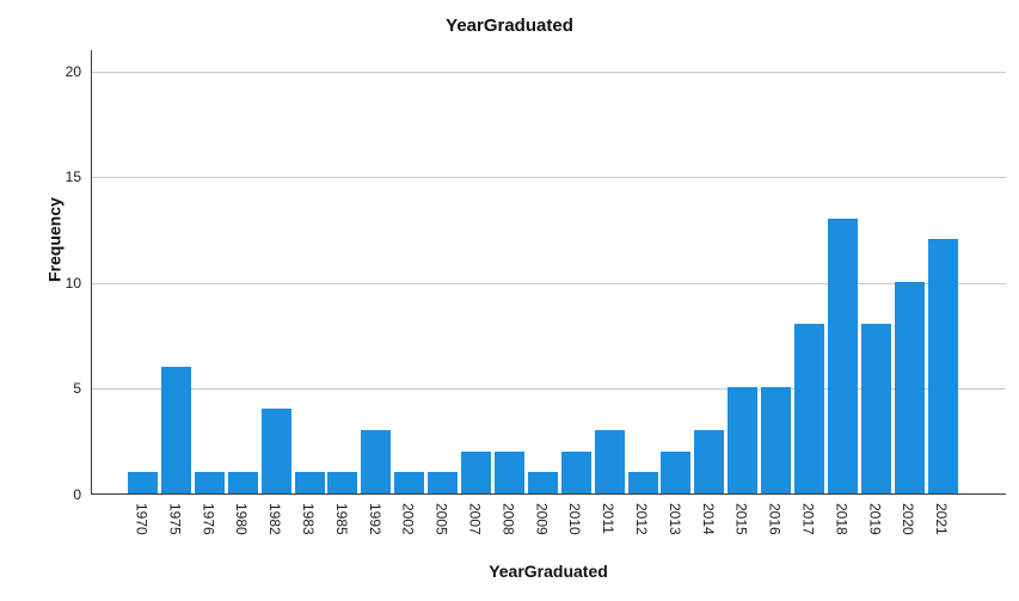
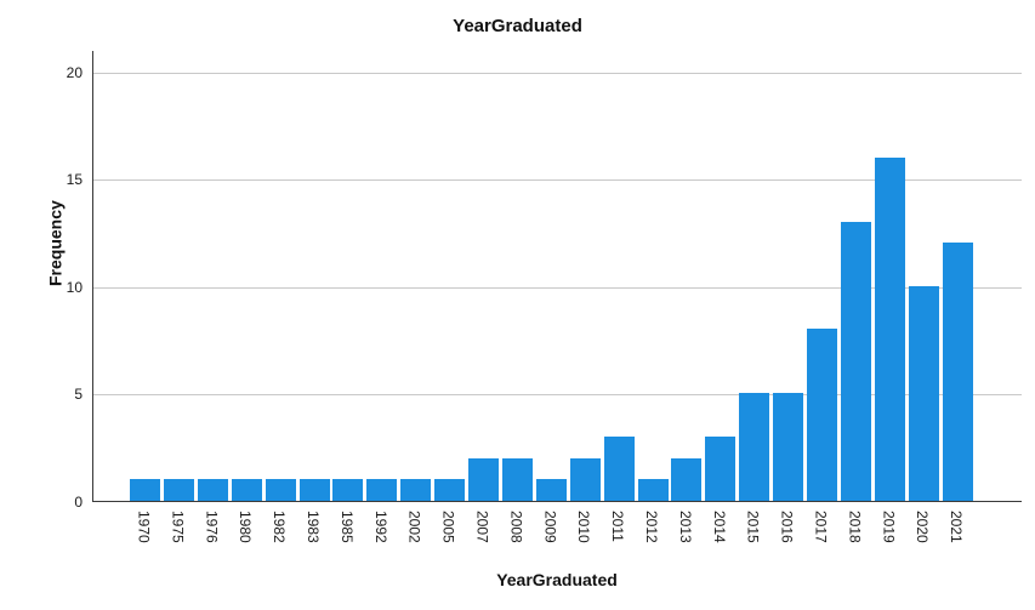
1975: 6 -> 1
1982: 4 -> 1
1992: 3 -> 1
2019: 8 -> 16
